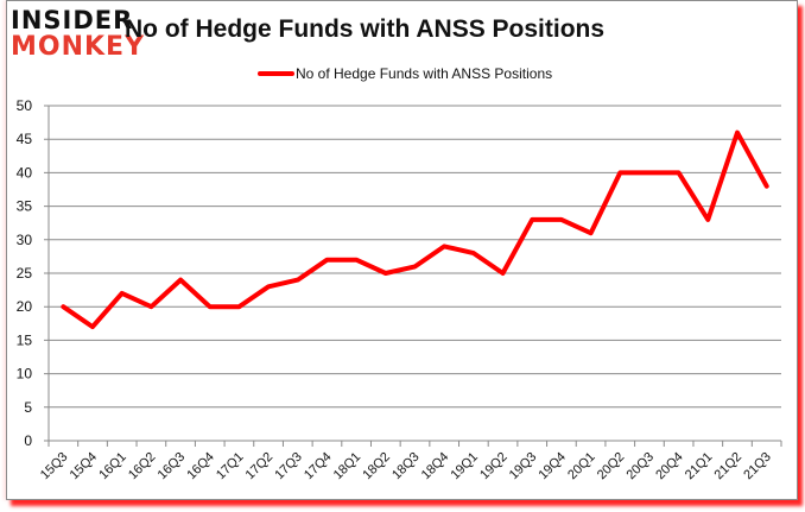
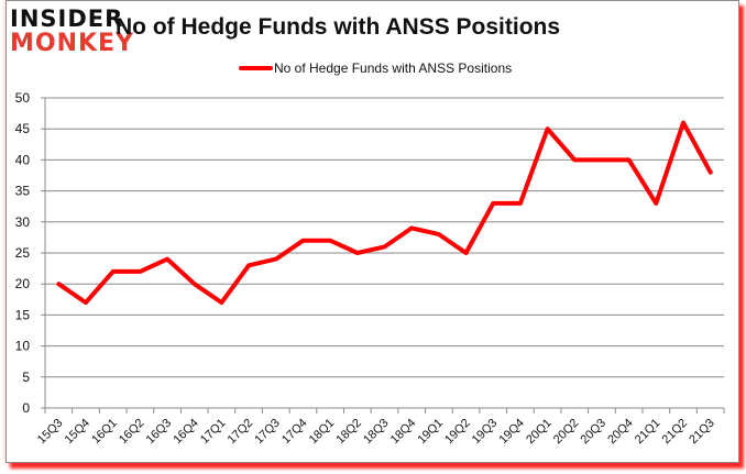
16Q2: 20 -> 22
17Q1: 20 -> 17
20Q1: 31 -> 45
